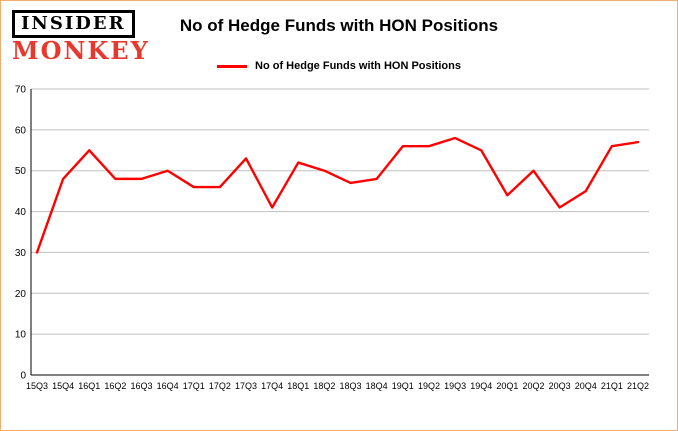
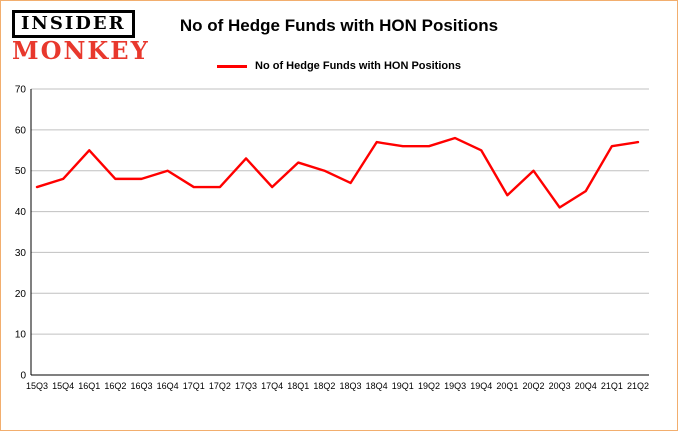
15Q3: 30 -> 46
17Q4: 41 -> 46
18Q4: 48 -> 57
